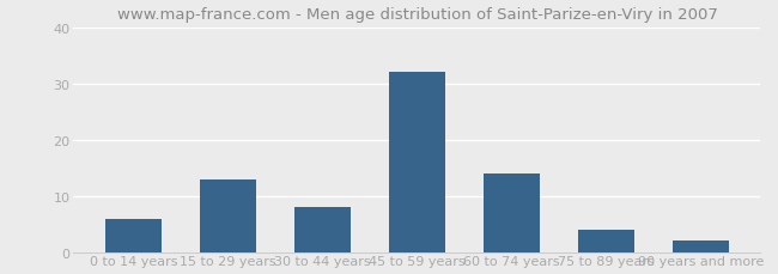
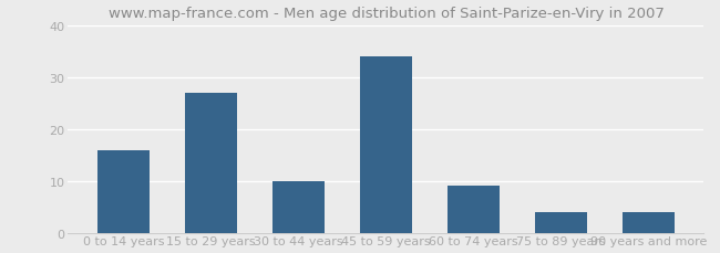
0 to 14 years: 6 -> 16
15 to 29 years: 13 -> 27
30 to 44 years: 8 -> 10
45 to 59 years: 32 -> 34
60 to 74 years: 14 -> 9
90 years and more: 2 -> 4
